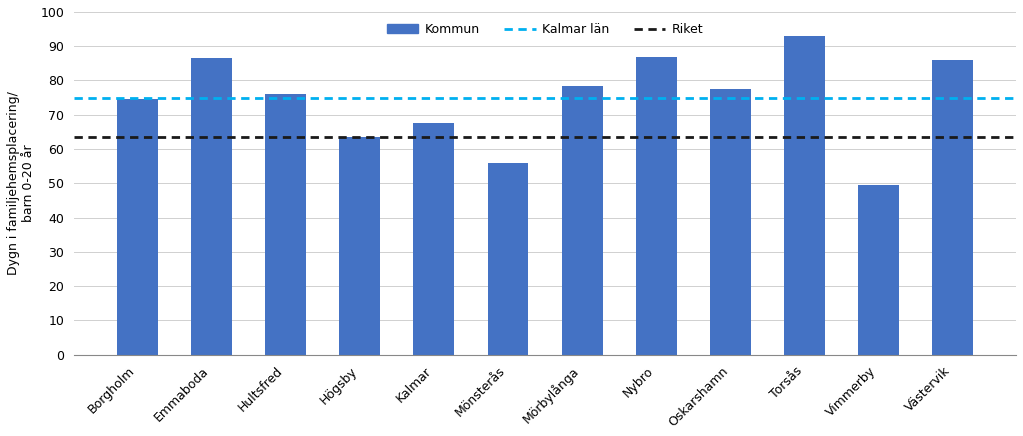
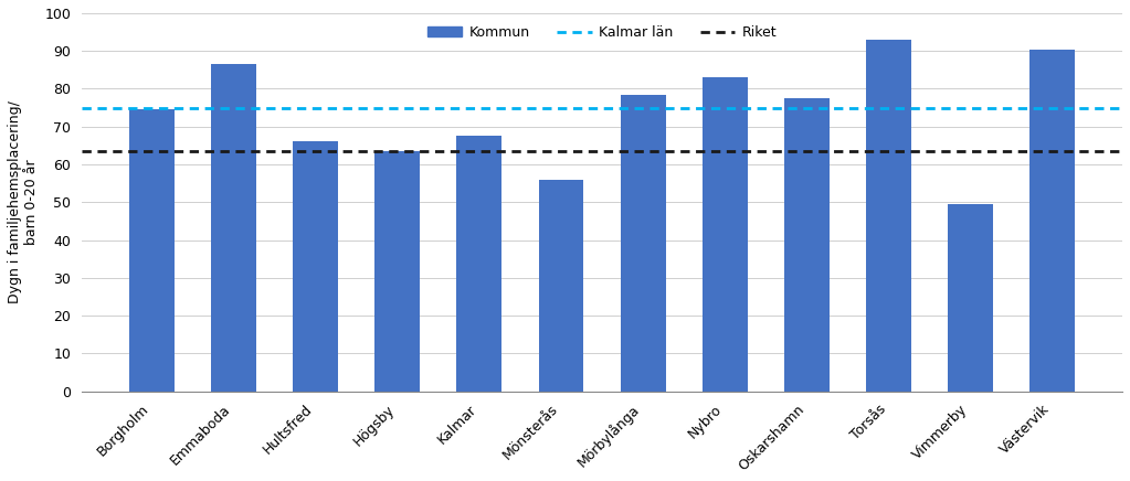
Hultsfred: 76.0 -> 66.0
Nybro: 87.0 -> 83.0
Västervik: 86.0 -> 90.5
